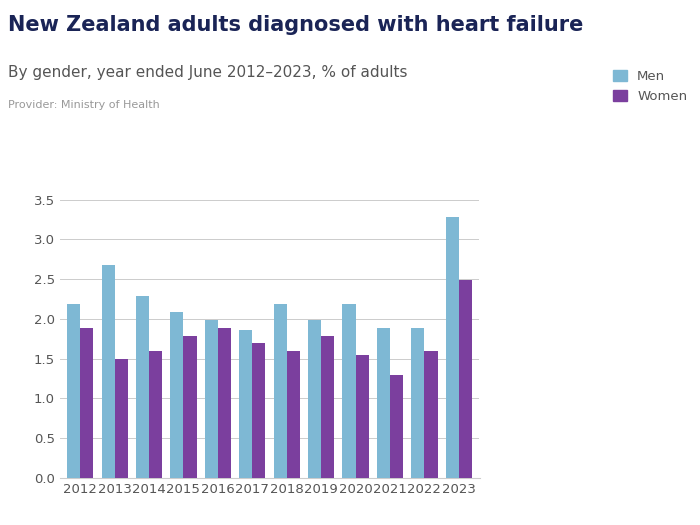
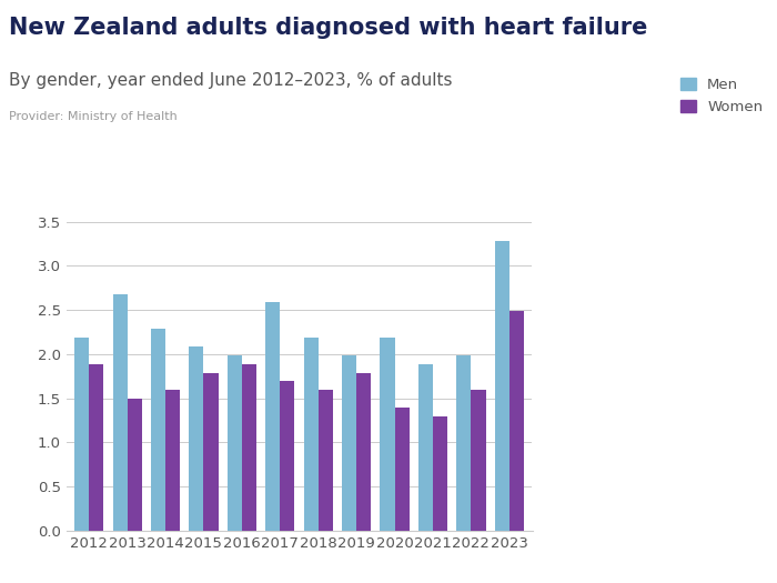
Men/2017: 1.86 -> 2.59
Women/2020: 1.54 -> 1.39
Men/2022: 1.88 -> 1.99
